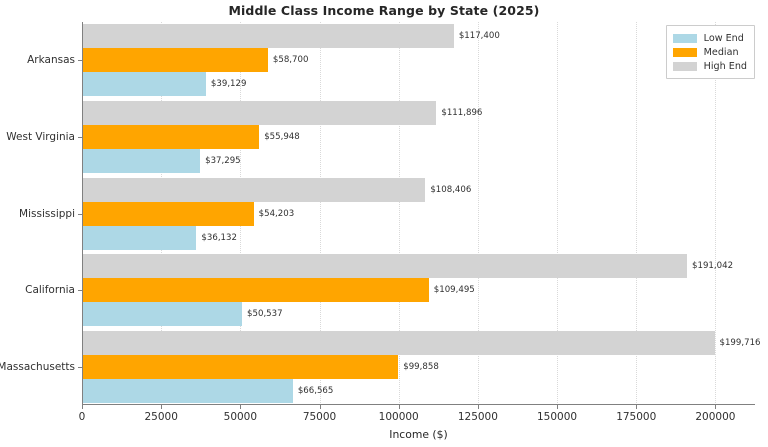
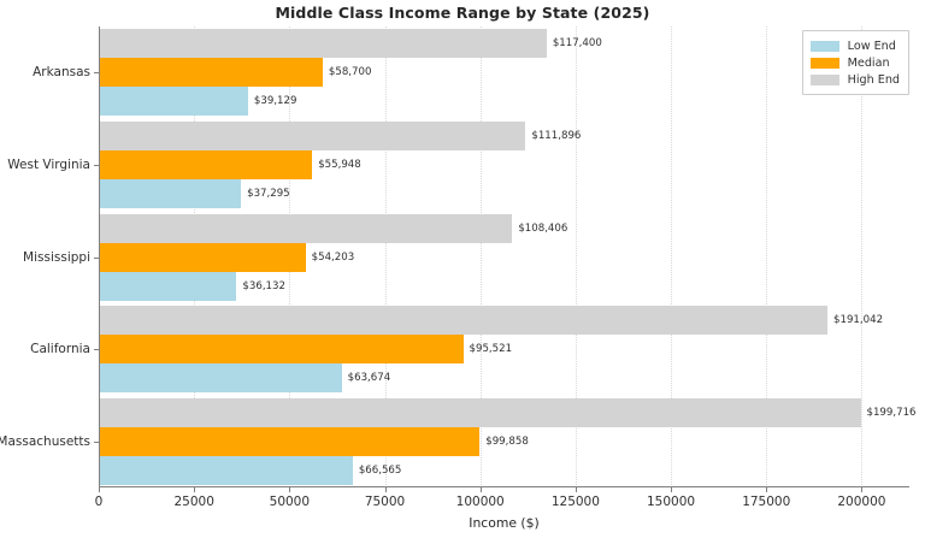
Low End/California: $50,537 -> $63,674
Median/California: $109,495 -> $95,521
